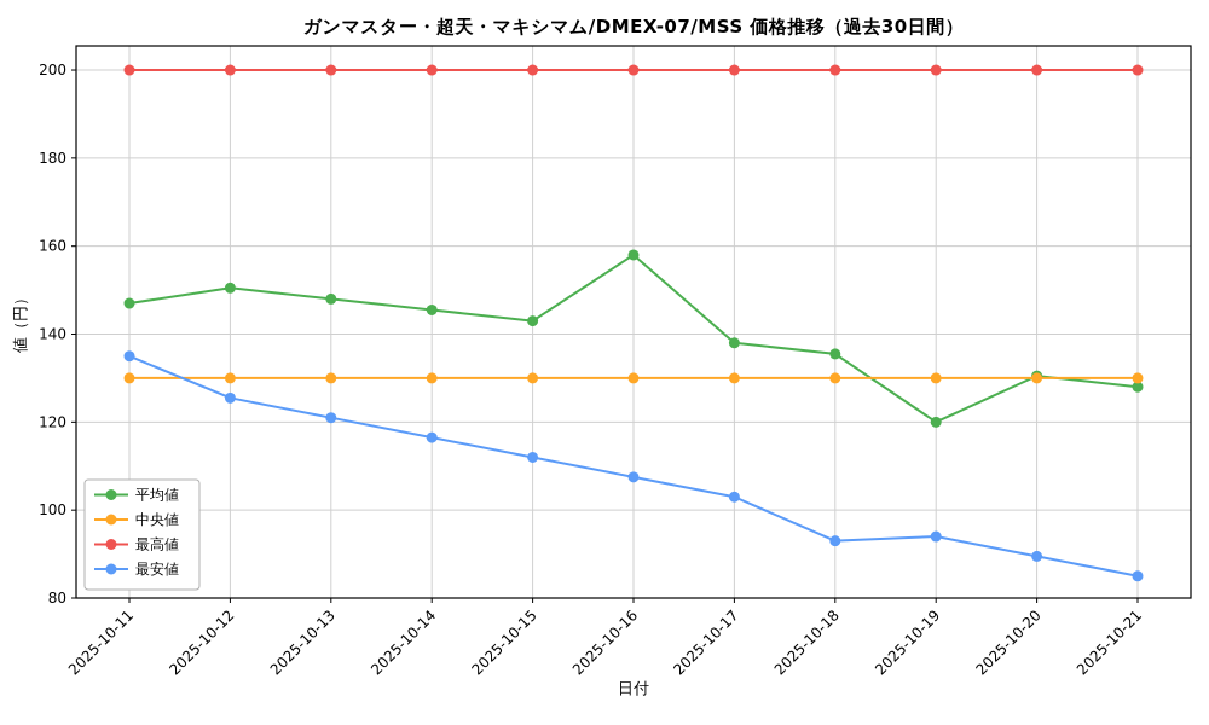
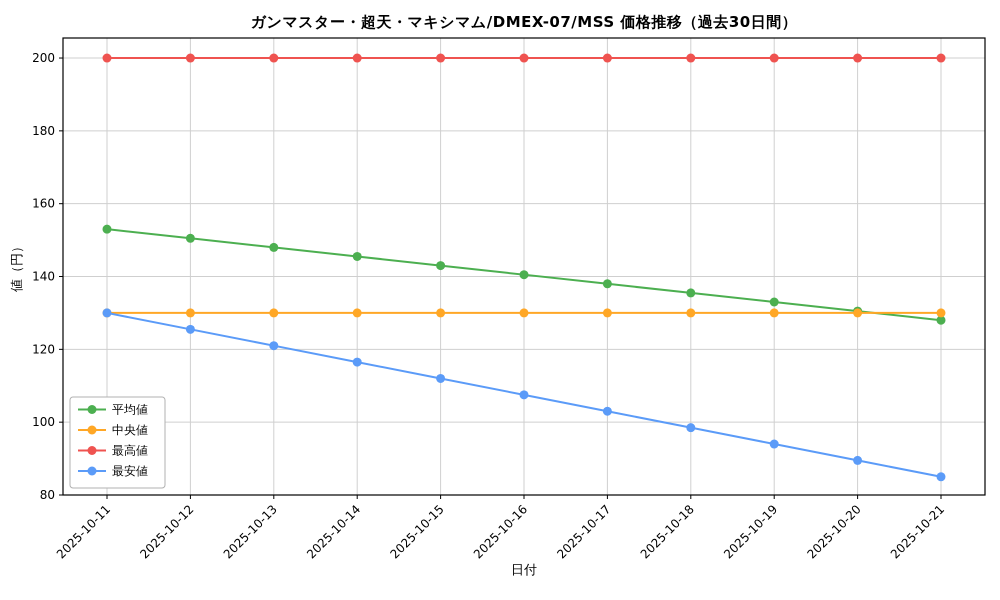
平均値/2025-10-11: 147 -> 153
最安値/2025-10-11: 135 -> 130
平均値/2025-10-16: 158 -> 140
最安値/2025-10-18: 93 -> 98
平均値/2025-10-19: 120 -> 133
